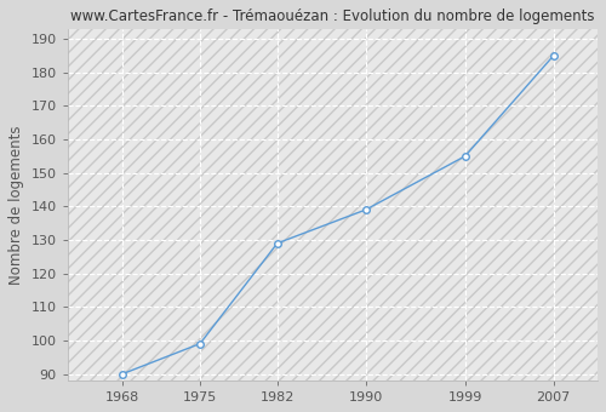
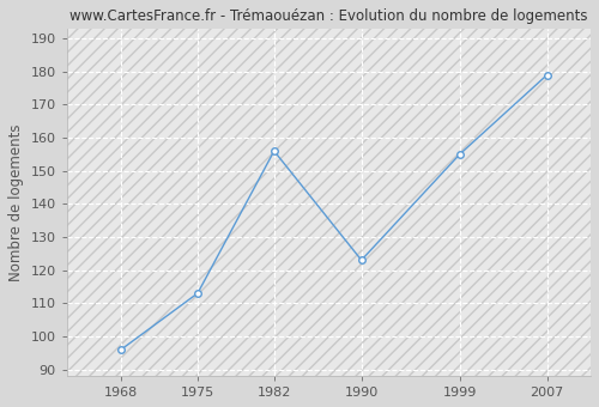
1968: 90 -> 96
1975: 99 -> 113
1982: 129 -> 156
1990: 139 -> 123
2007: 185 -> 179
